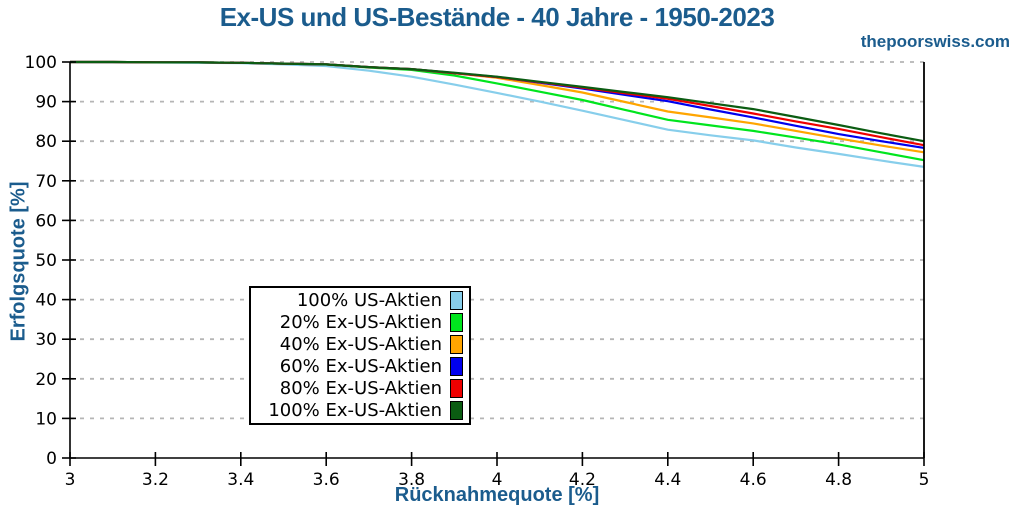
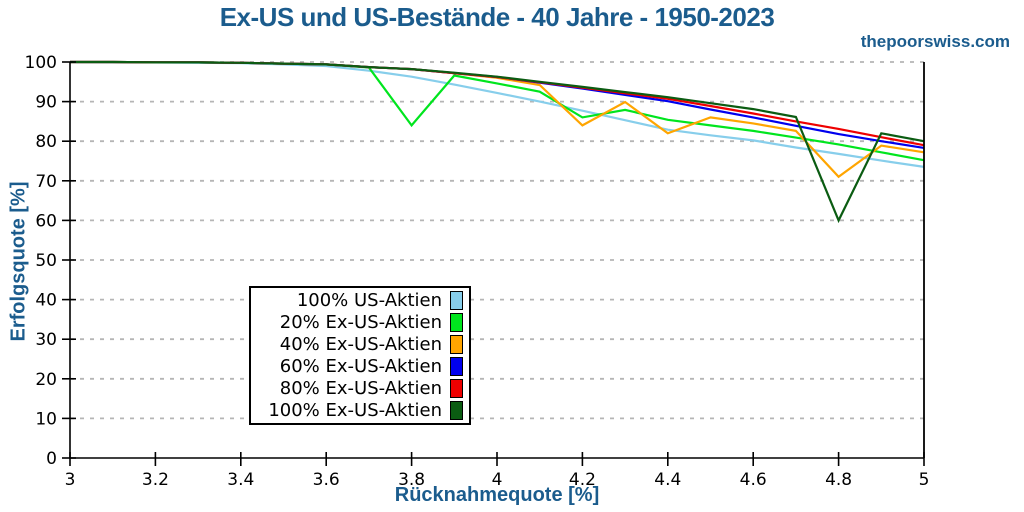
20% Ex-US-Aktien/3.8: 98 -> 84
20% Ex-US-Aktien/4.2: 90 -> 86
40% Ex-US-Aktien/4.2: 92 -> 84
40% Ex-US-Aktien/4.4: 88 -> 82
40% Ex-US-Aktien/4.8: 81 -> 71
100% Ex-US-Aktien/4.8: 84 -> 60
